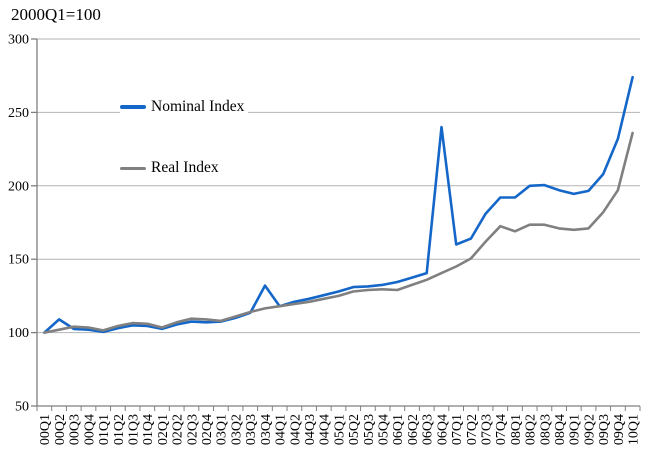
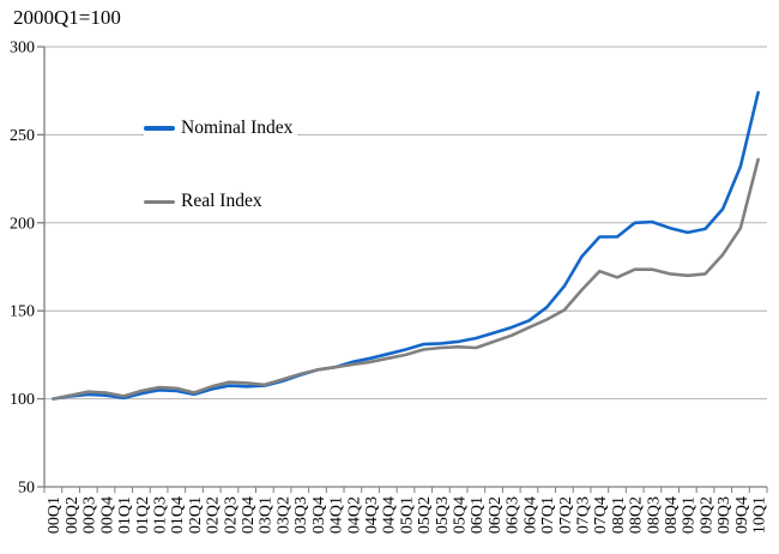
Nominal Index/00Q2: 109 -> 102
Nominal Index/03Q4: 132 -> 116
Nominal Index/06Q4: 240 -> 144
Nominal Index/07Q1: 160 -> 152
